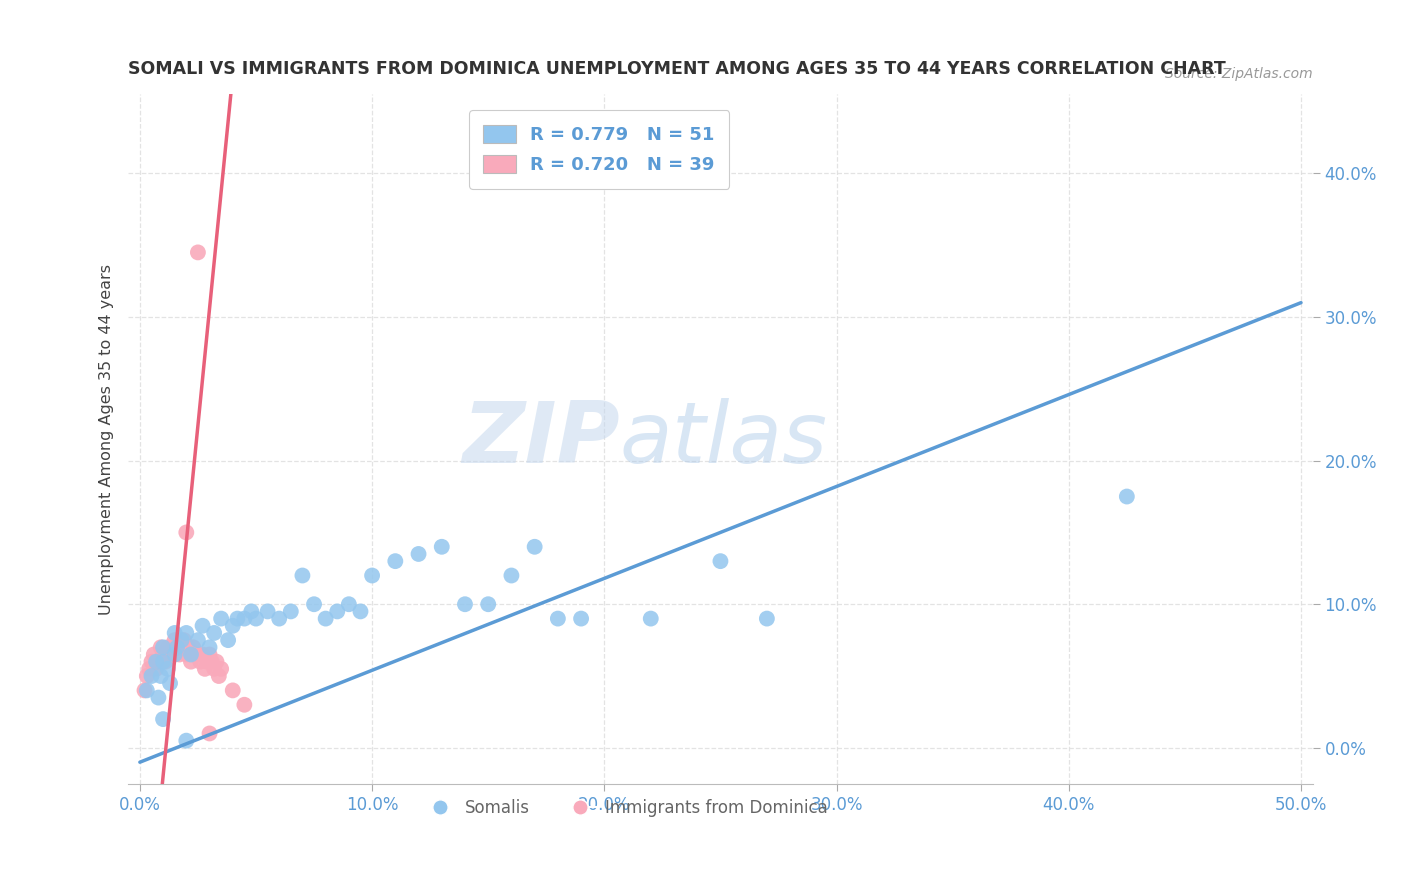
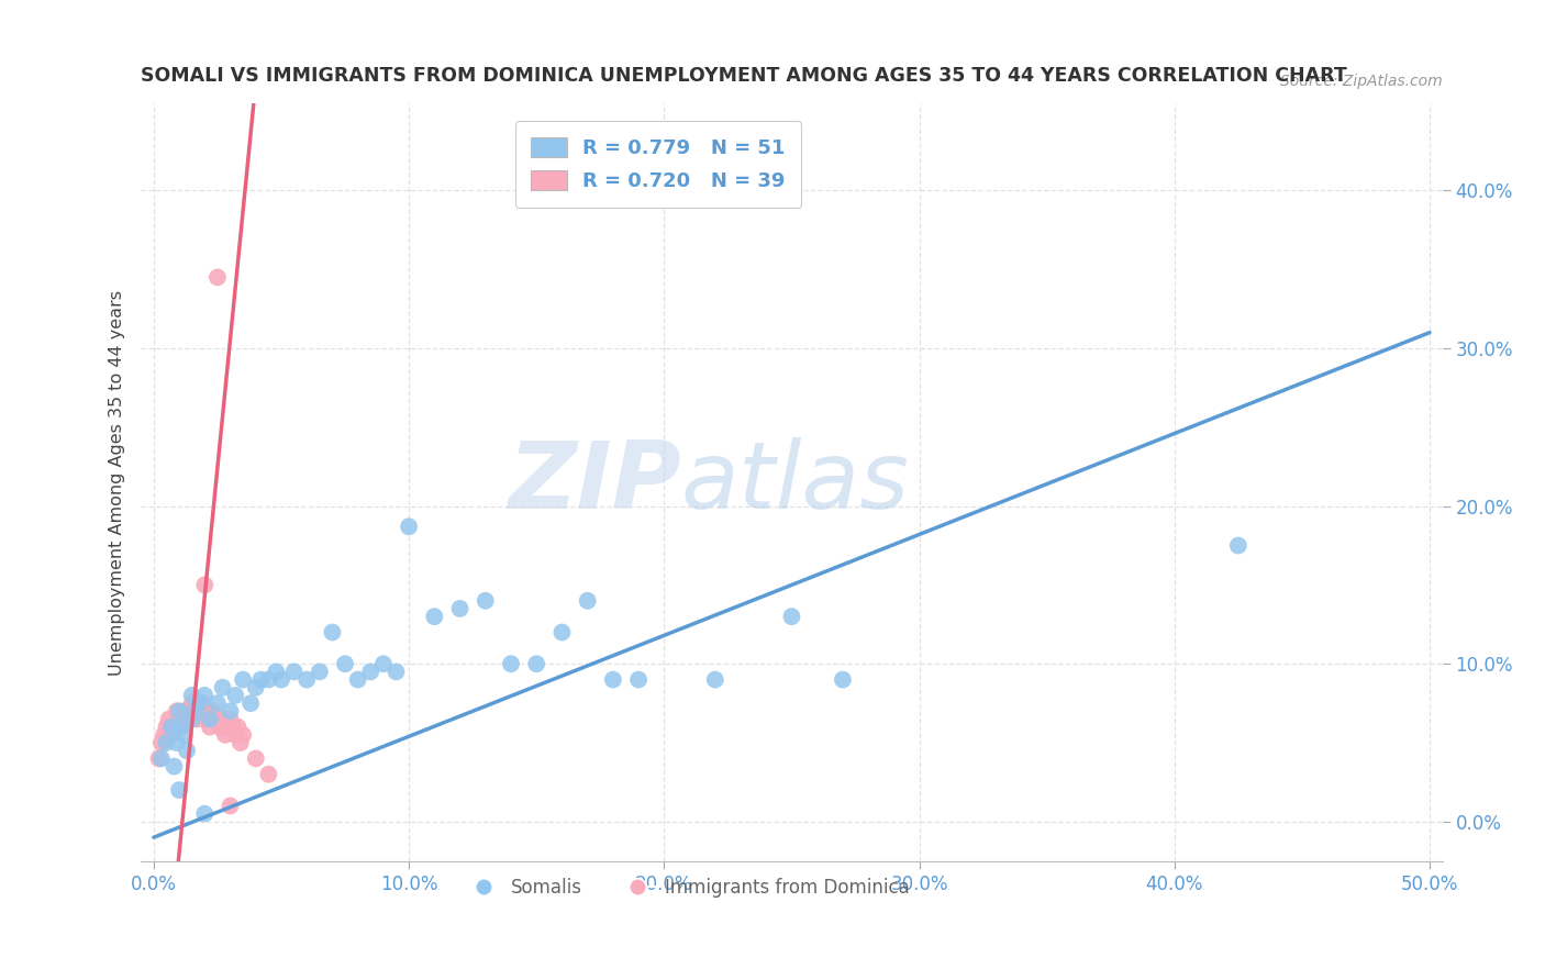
Somalis/10.0%: 12.0% -> 18.7%
